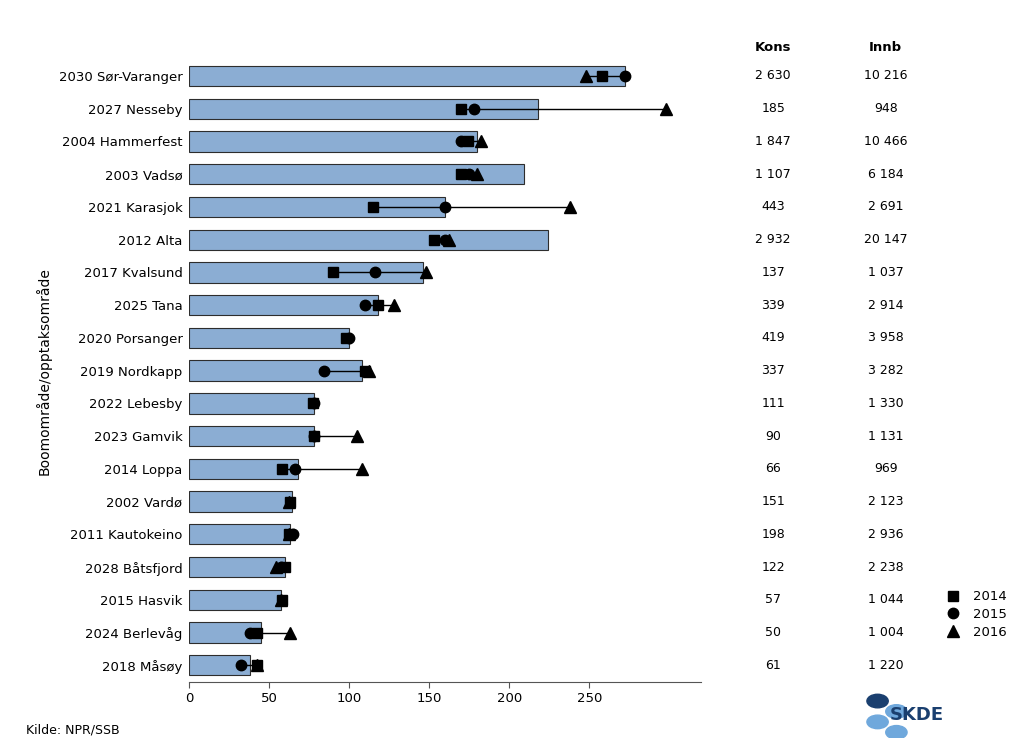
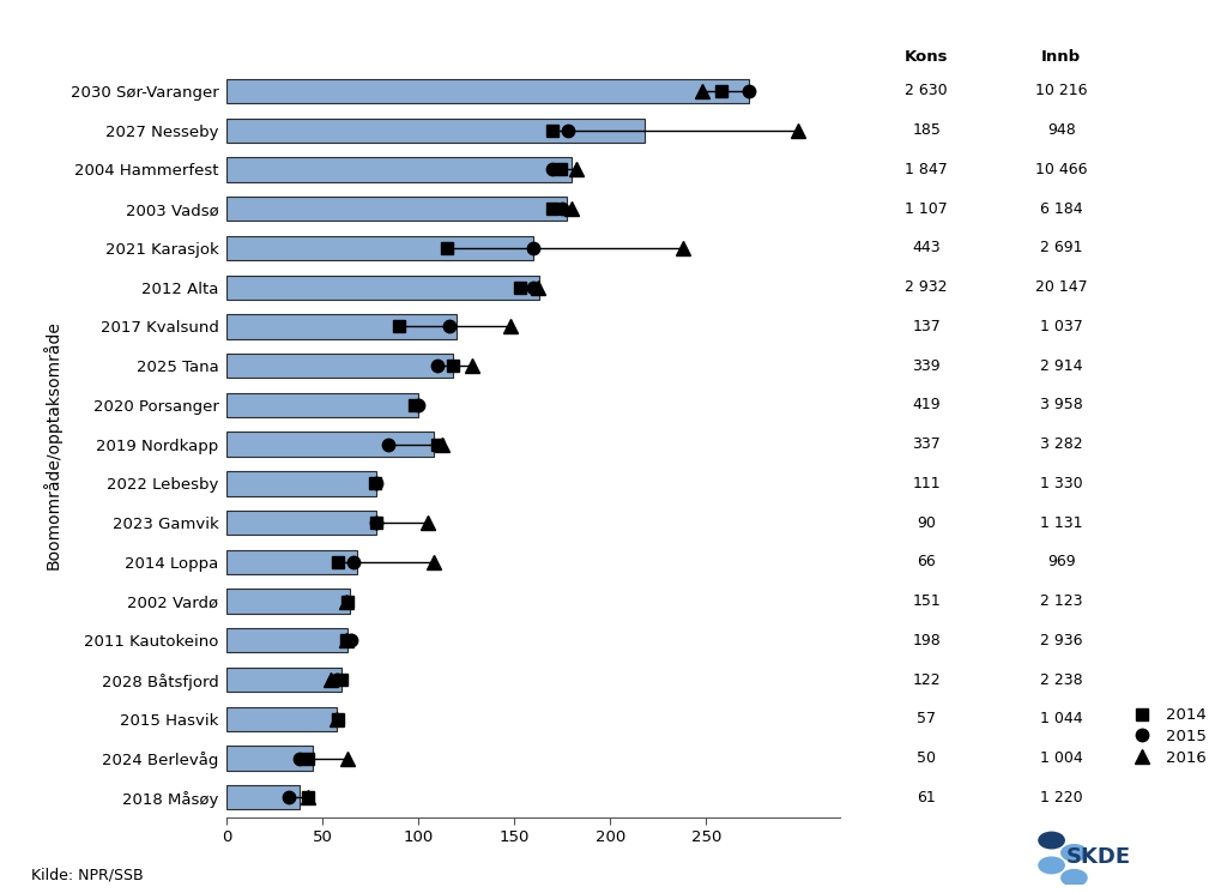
2003 Vadsø: 209 -> 177
2012 Alta: 224 -> 163
2017 Kvalsund: 146 -> 120
